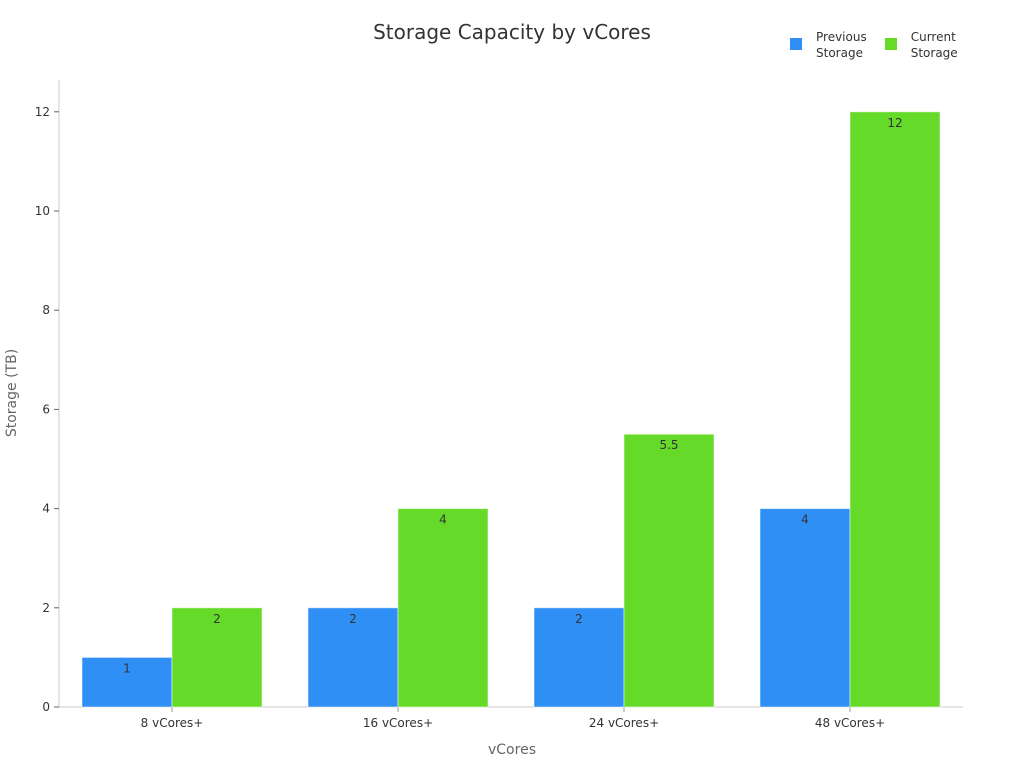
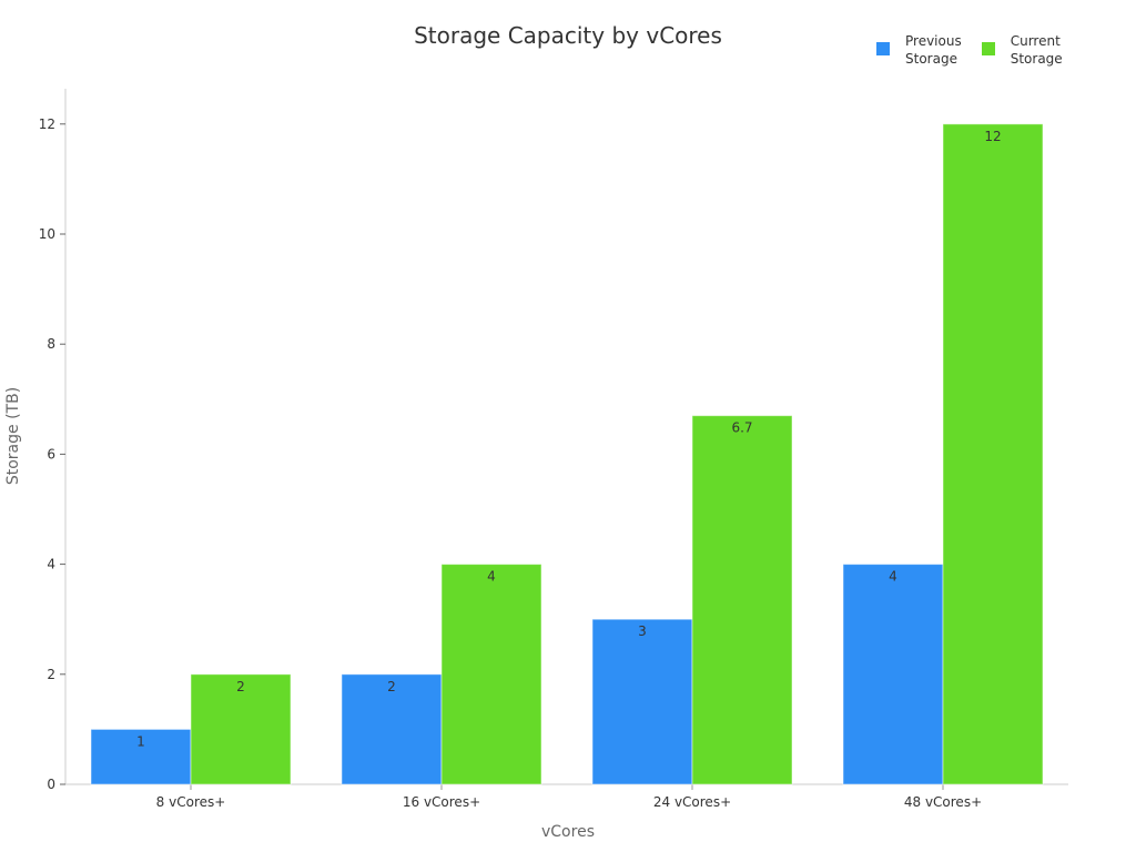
Previous Storage/24 vCores+: 2 -> 3
Current Storage/24 vCores+: 5.5 -> 6.7
